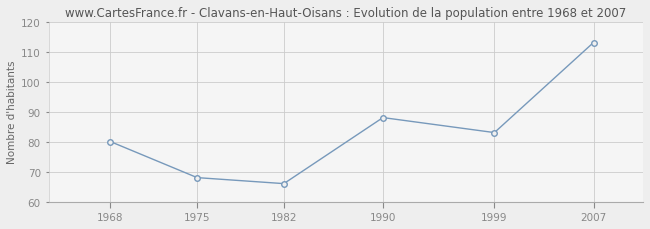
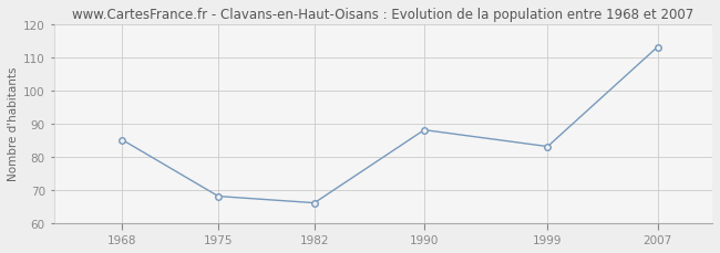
1968: 80 -> 85
